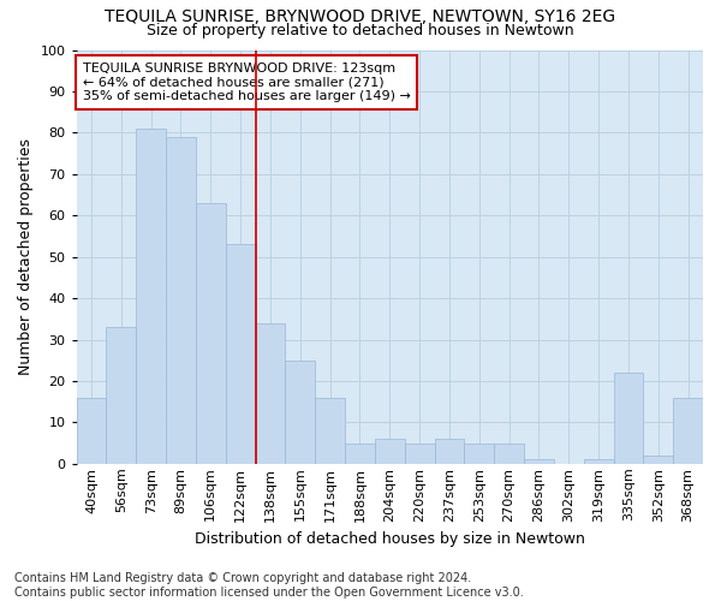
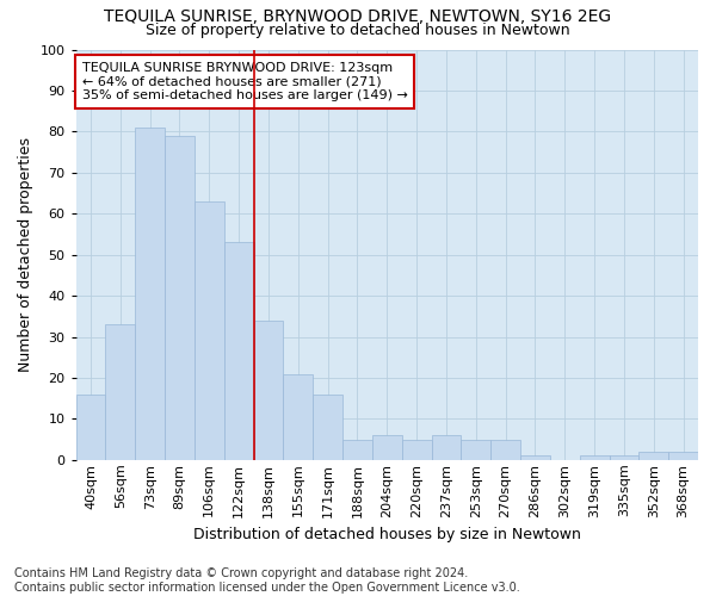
155sqm: 25 -> 21
335sqm: 22 -> 1
368sqm: 16 -> 2
